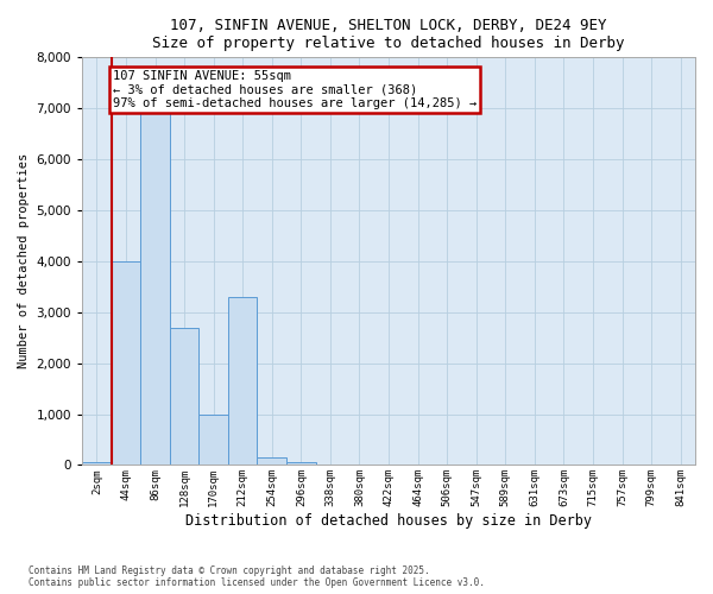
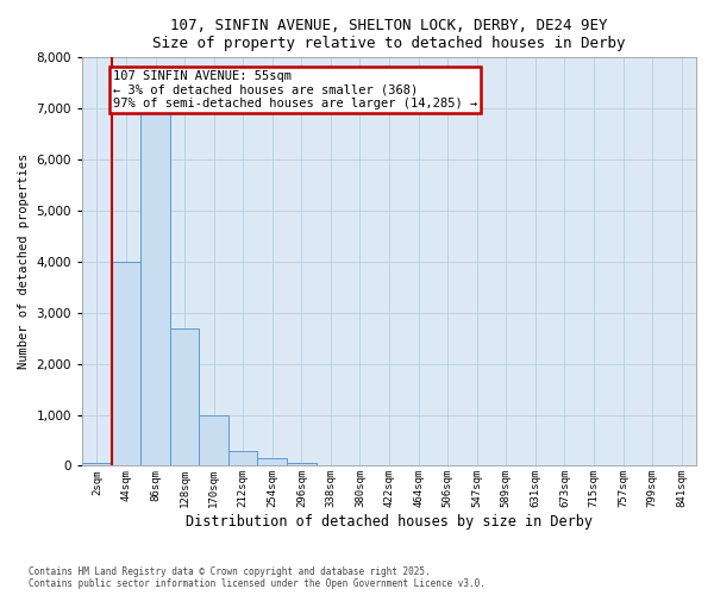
212sqm: 3,300 -> 300
